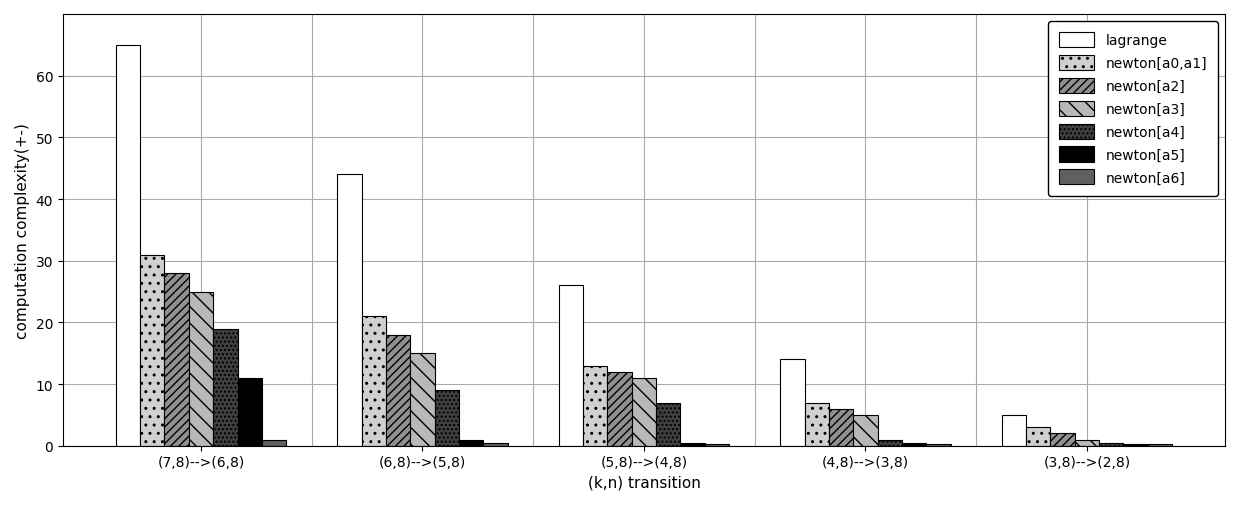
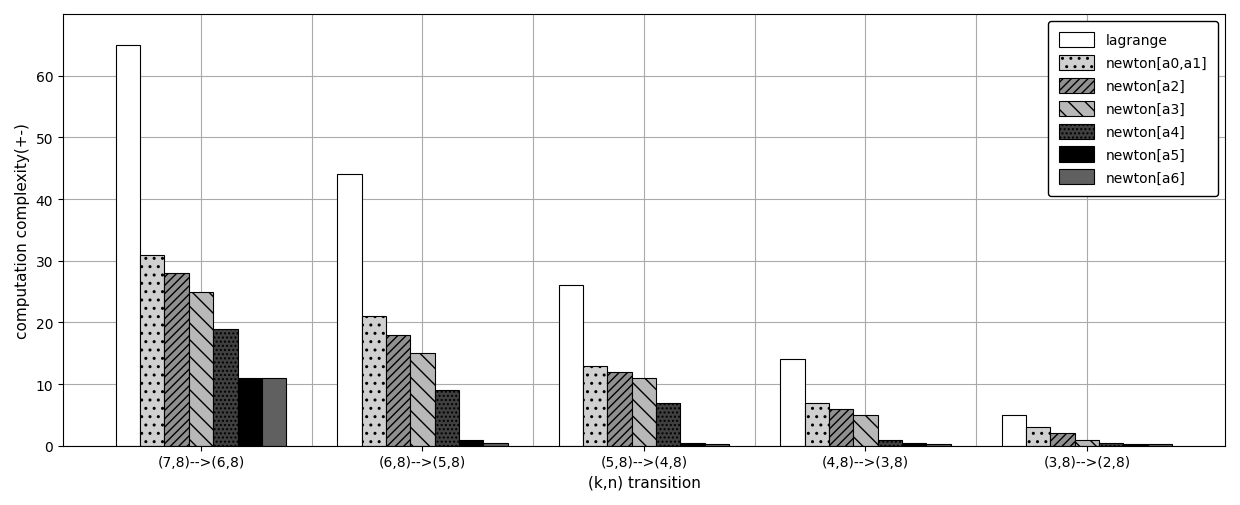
newton[a6]/(7,8)-->(6,8): 1.0 -> 11.0
